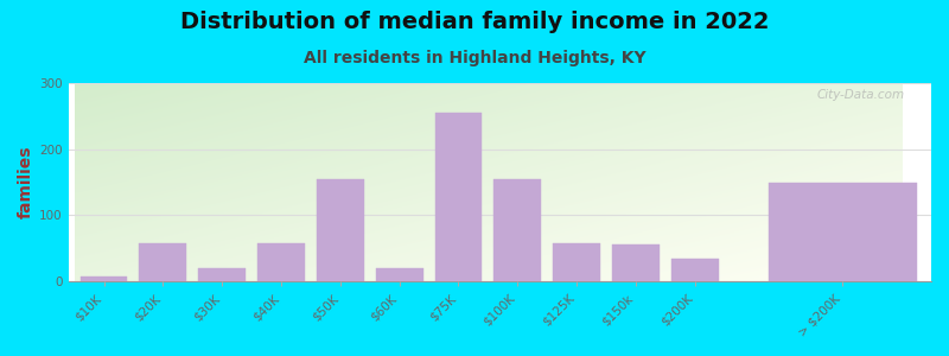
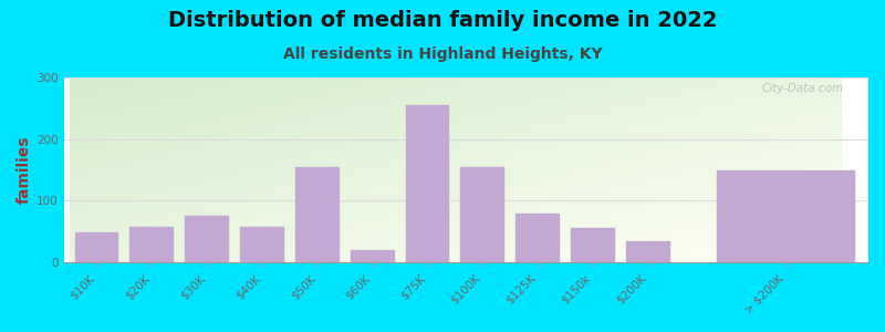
$10K: 7 -> 48
$30K: 20 -> 76
$125K: 58 -> 80
